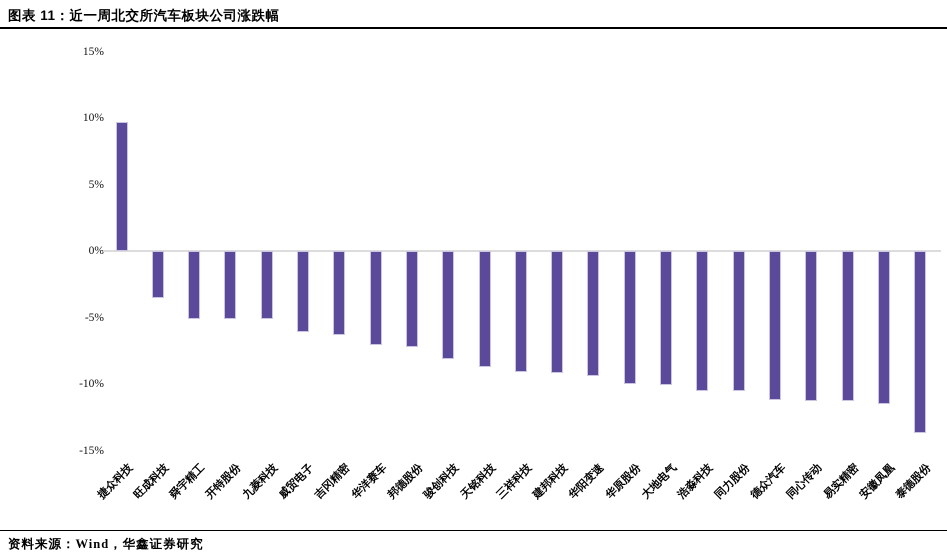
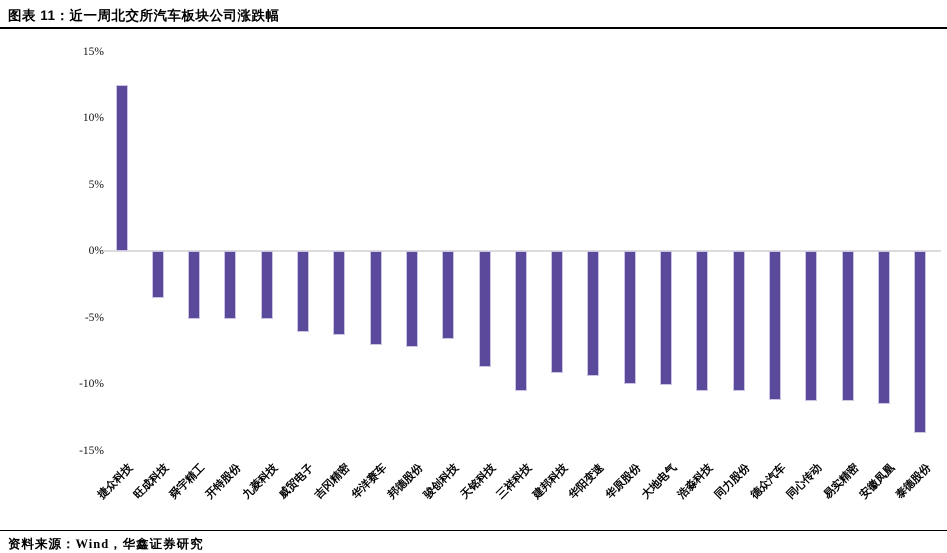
捷众科技: 9.7% -> 12.5%
骏创科技: -8.1% -> -6.6%
三祥科技: -9.1% -> -10.5%
